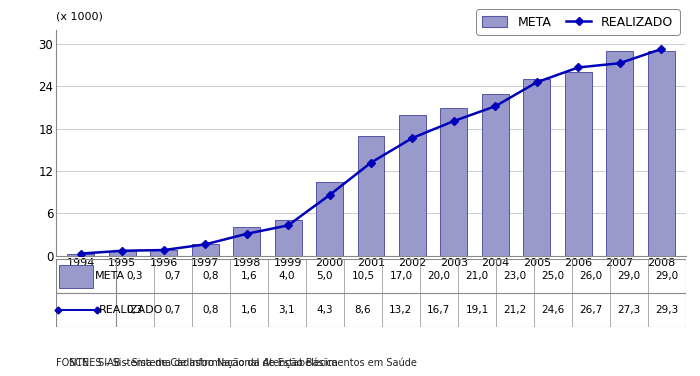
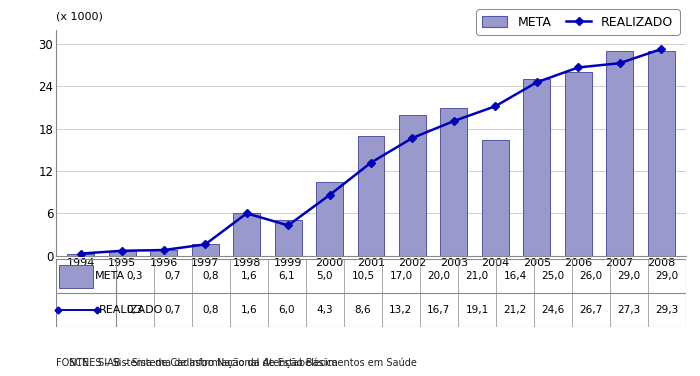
META/1998: 4,0 -> 6,1
REALIZADO/1998: 3,1 -> 6,0
META/2004: 23,0 -> 16,4
